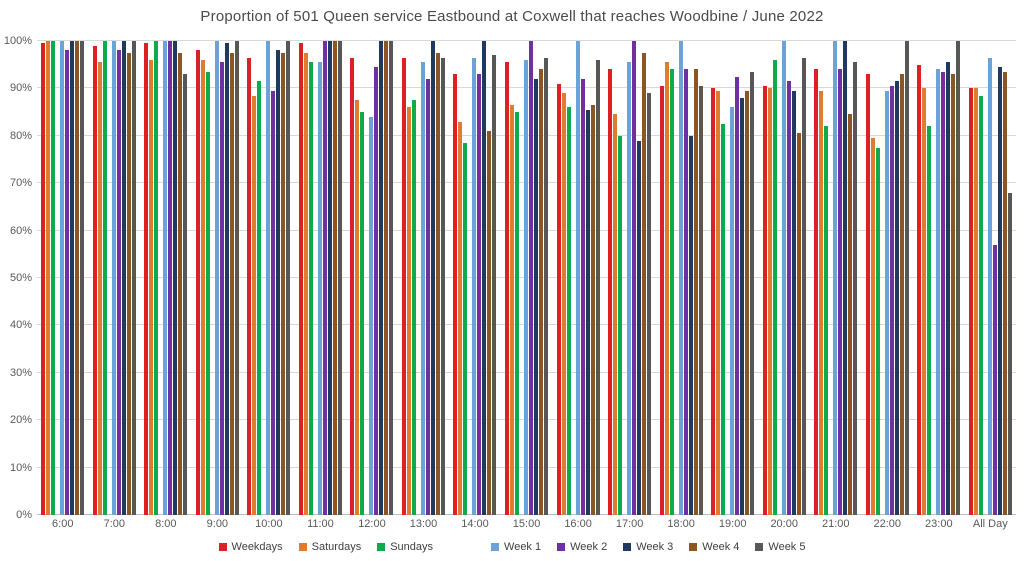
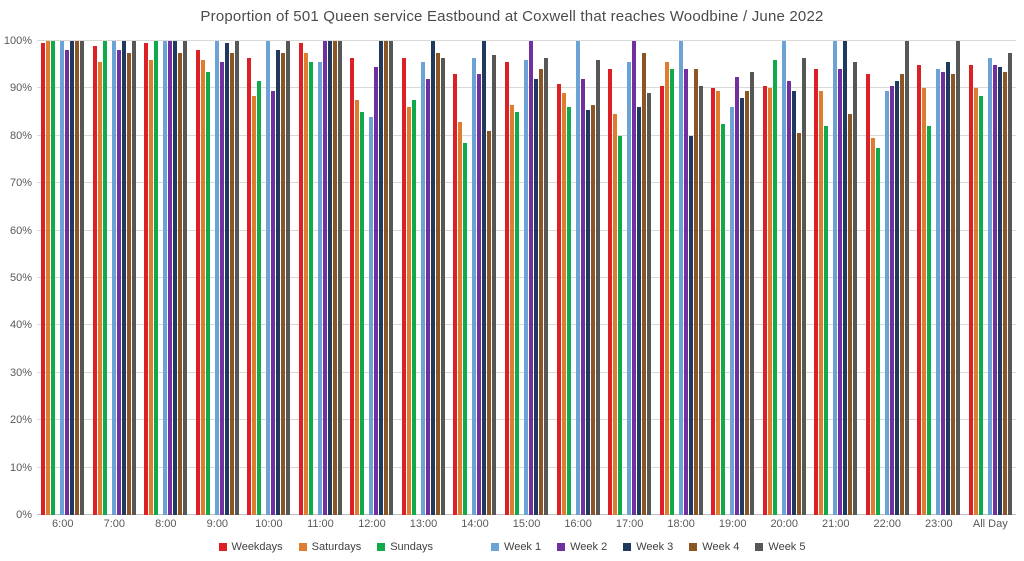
Week 5/8:00: 93% -> 100%
Week 3/17:00: 79% -> 86%
Weekdays/All Day: 90% -> 95%
Week 2/All Day: 57% -> 95%
Week 5/All Day: 68% -> 98%
